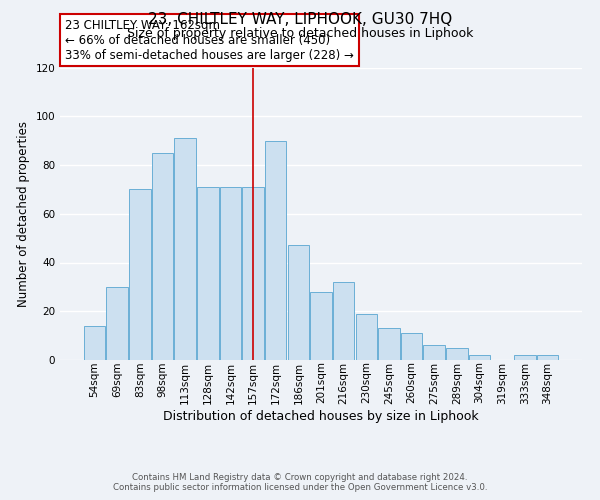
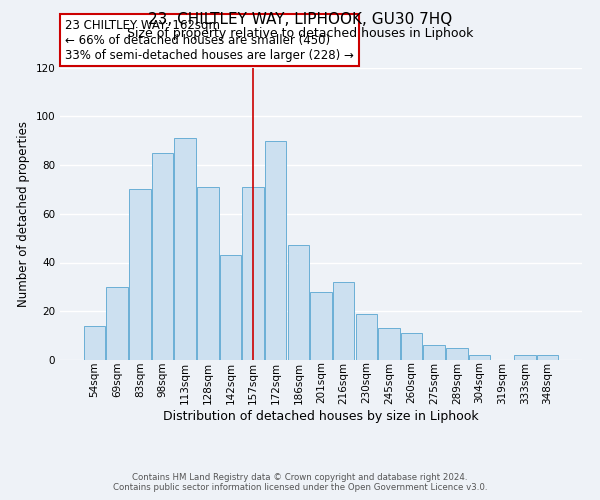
142sqm: 71 -> 43
